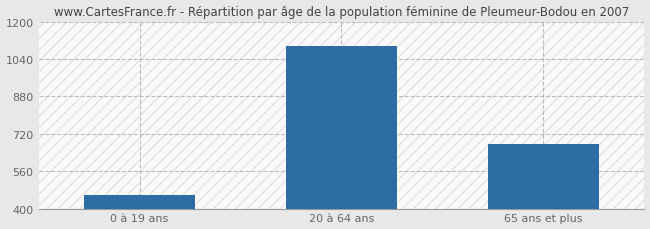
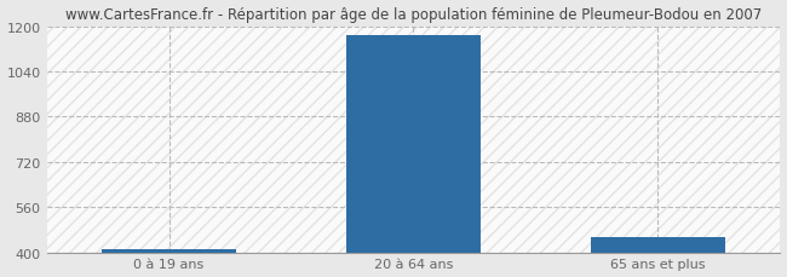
0 à 19 ans: 460 -> 410
20 à 64 ans: 1095 -> 1170
65 ans et plus: 675 -> 455
